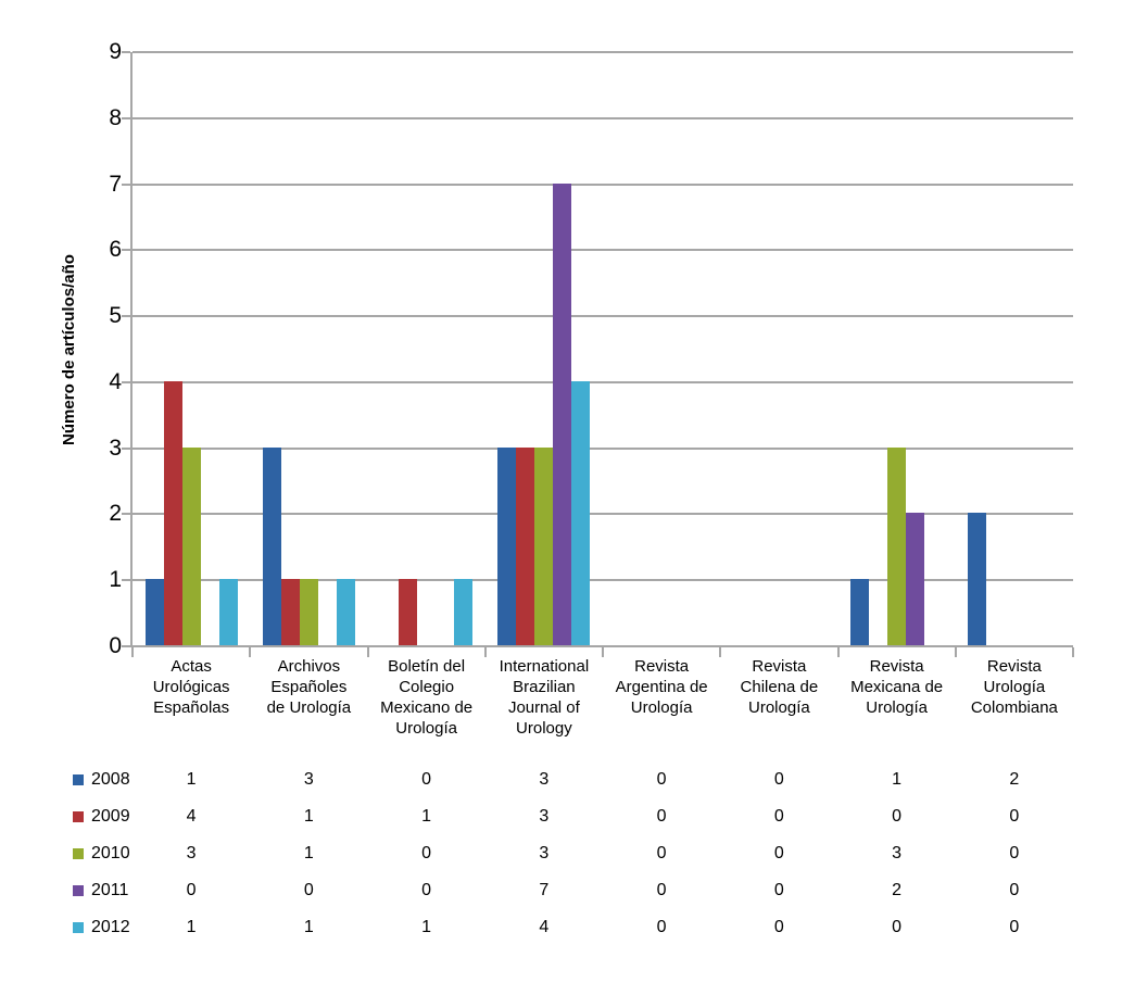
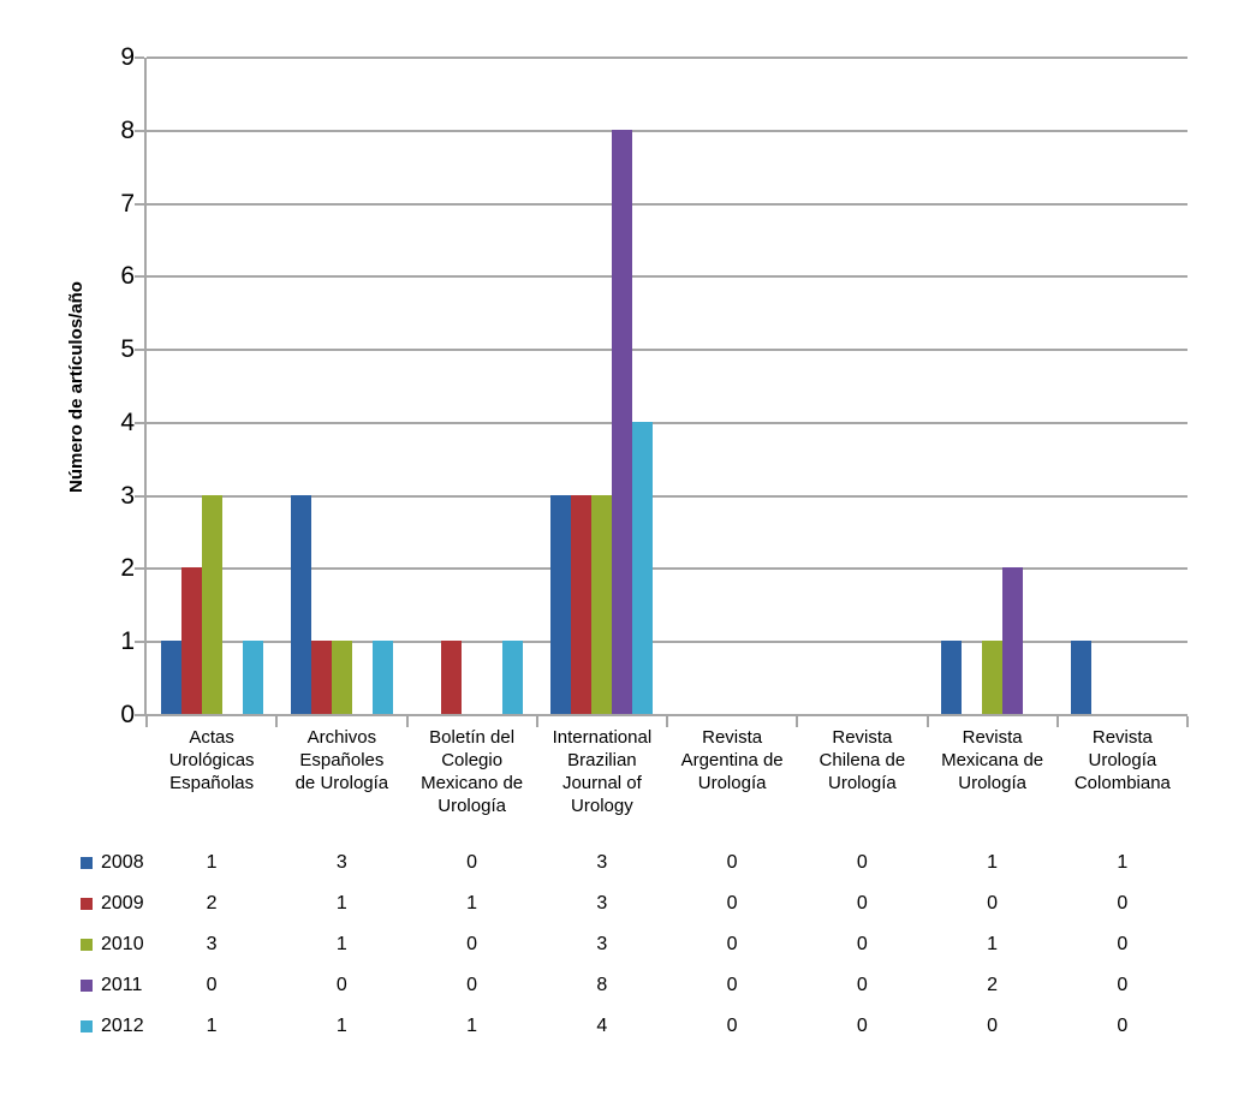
2009/Actas Urológicas Españolas: 4 -> 2
2011/International Brazilian Journal of Urology: 7 -> 8
2010/Revista Mexicana de Urología: 3 -> 1
2008/Revista Urología Colombiana: 2 -> 1
